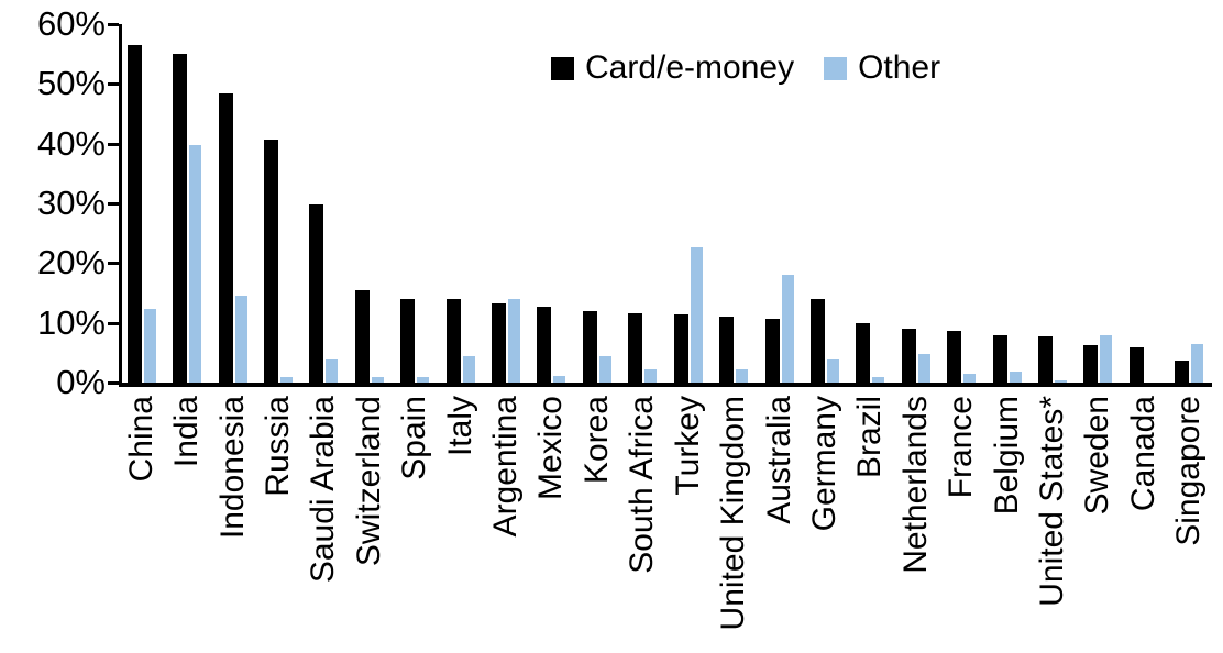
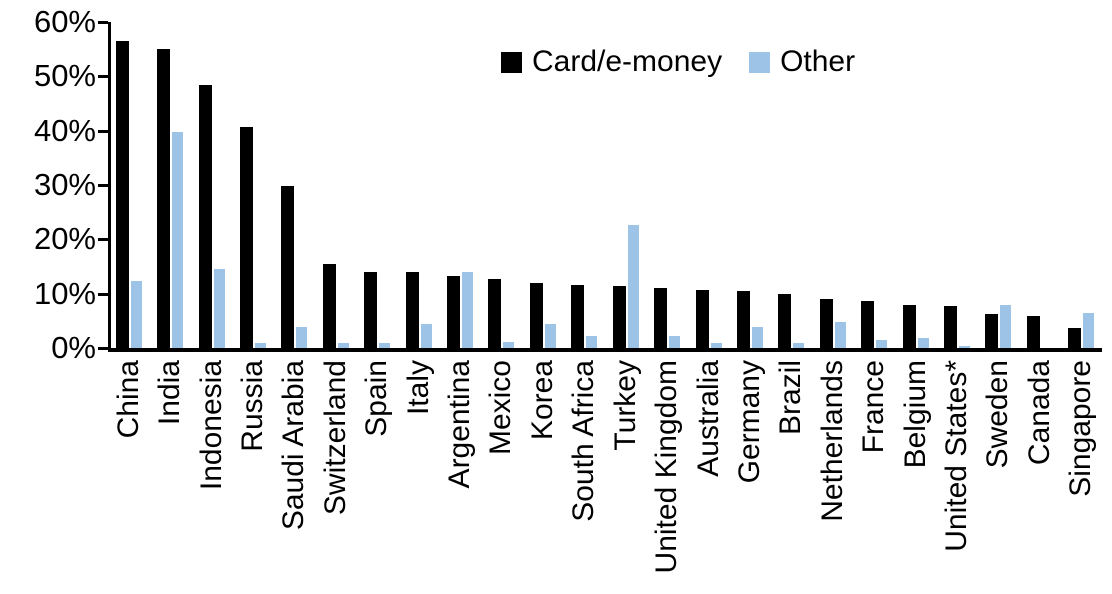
Other/Australia: 18% -> 1%
Card/e-money/Germany: 14% -> 10%
